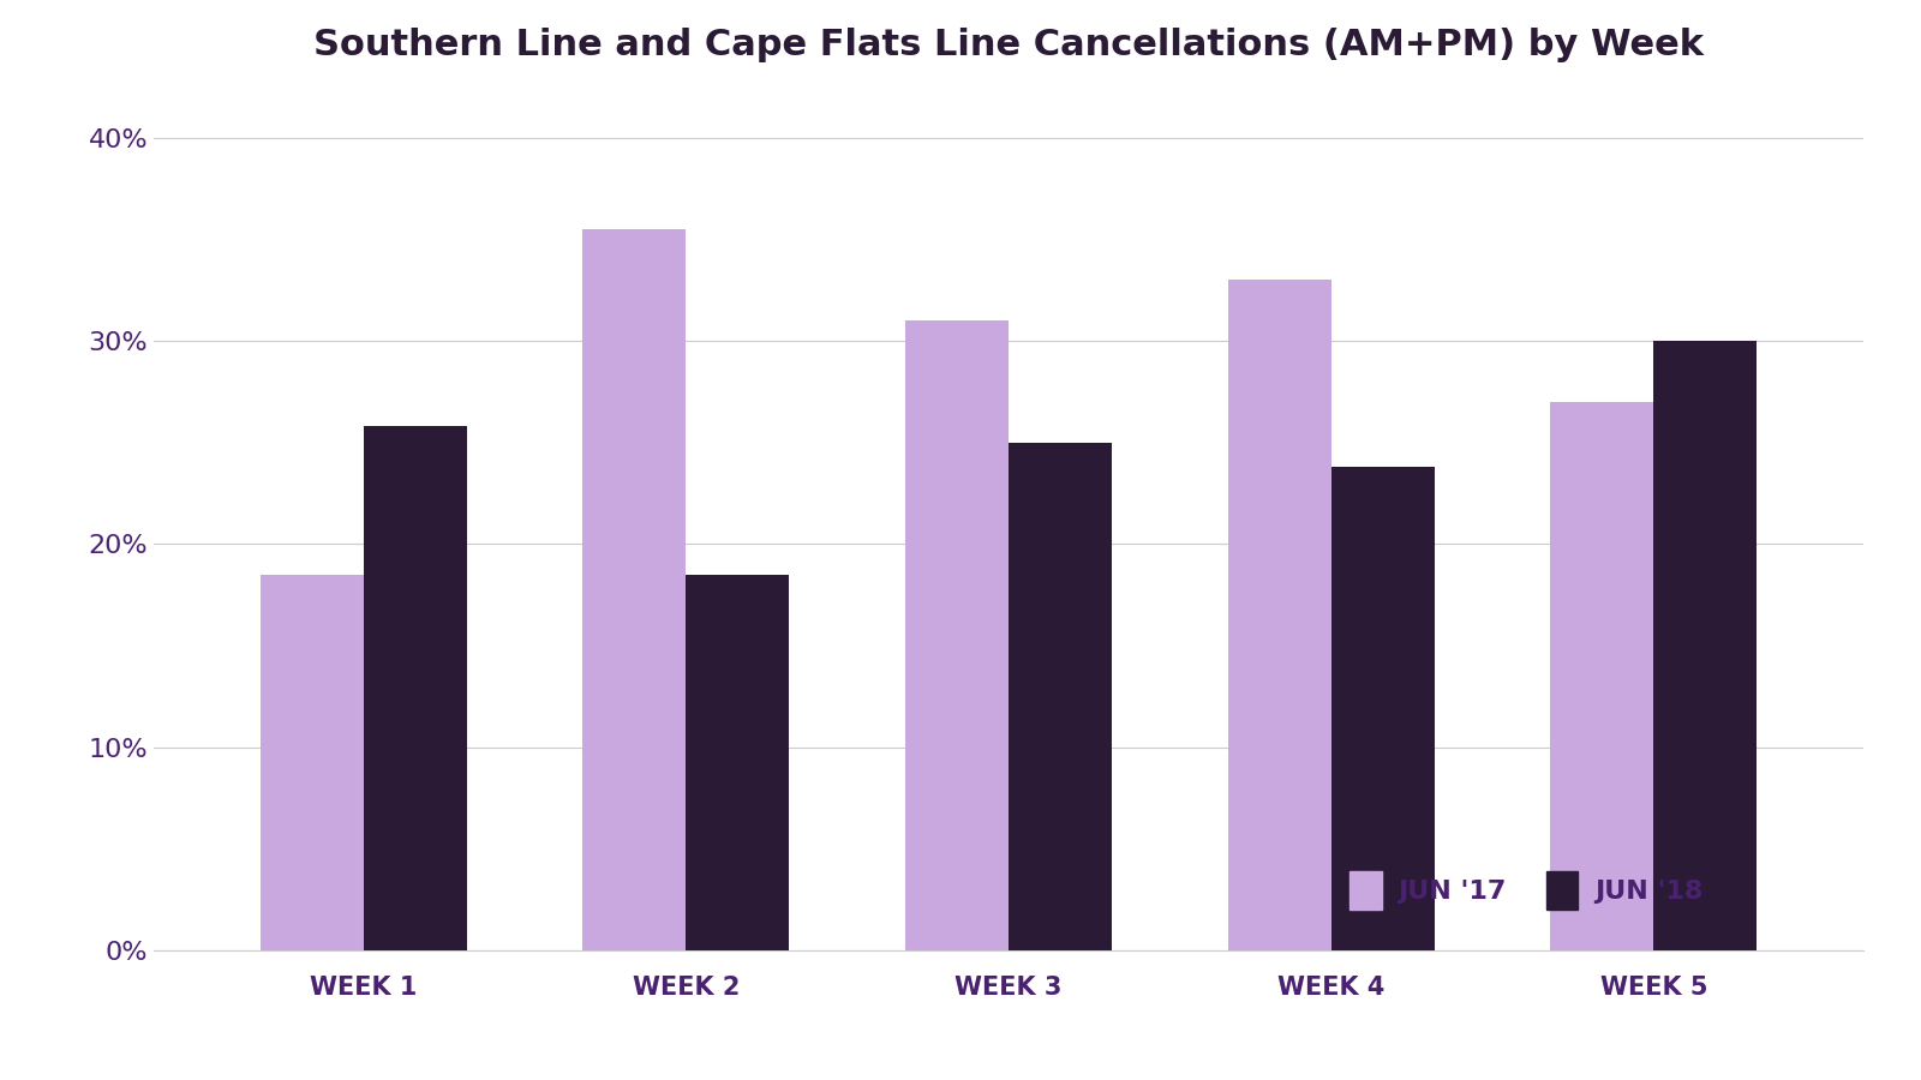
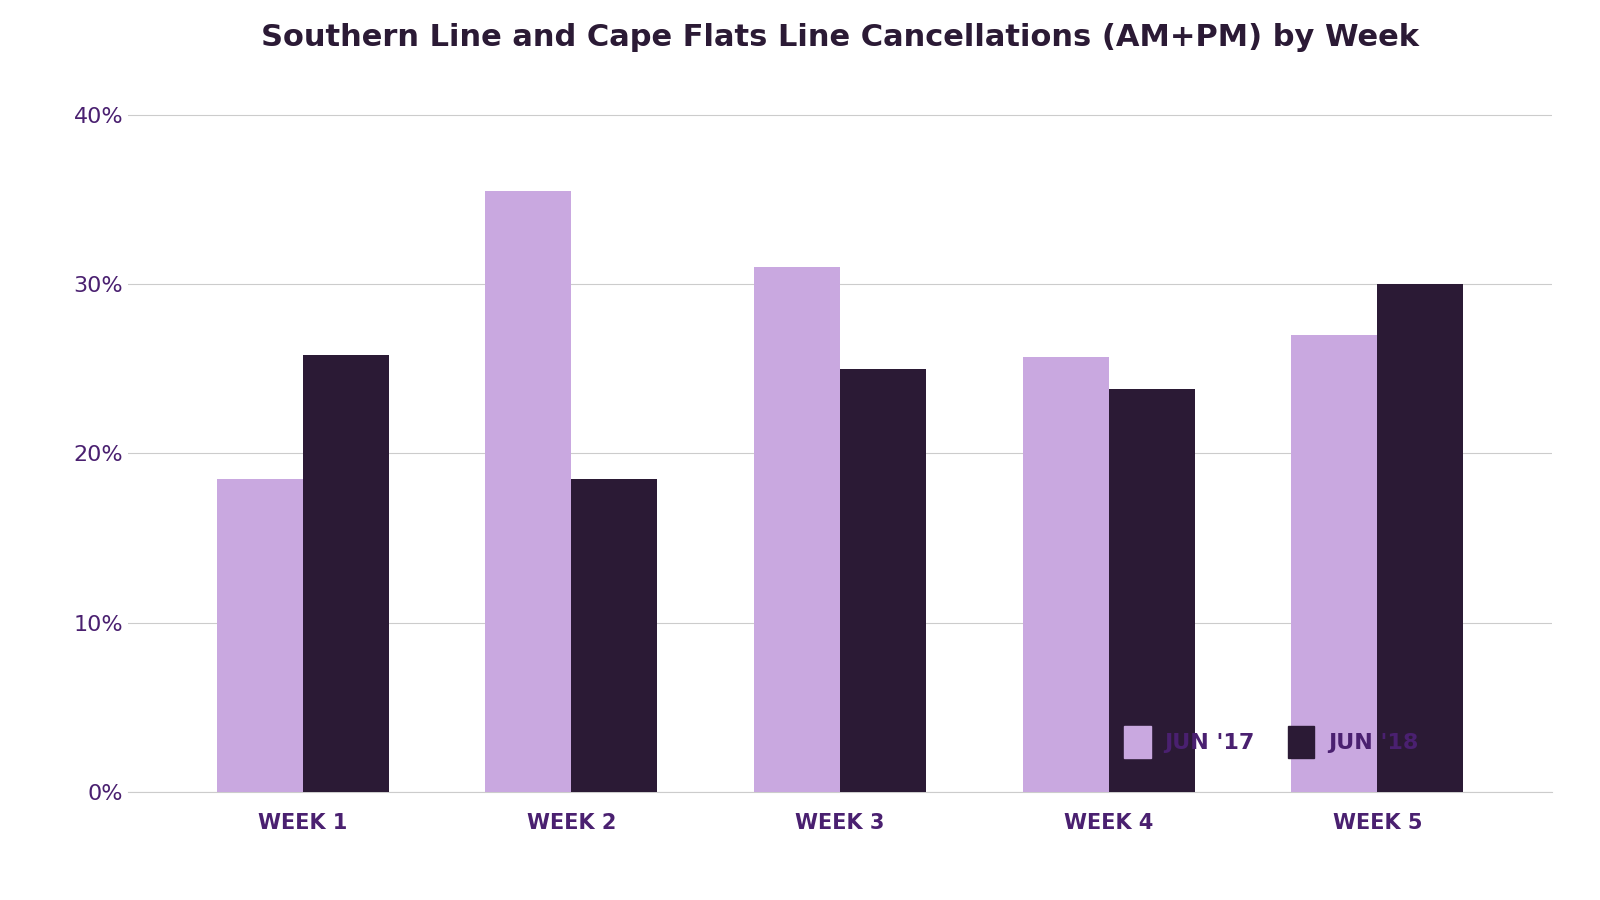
JUN '17/WEEK 4: 33.0% -> 25.7%
